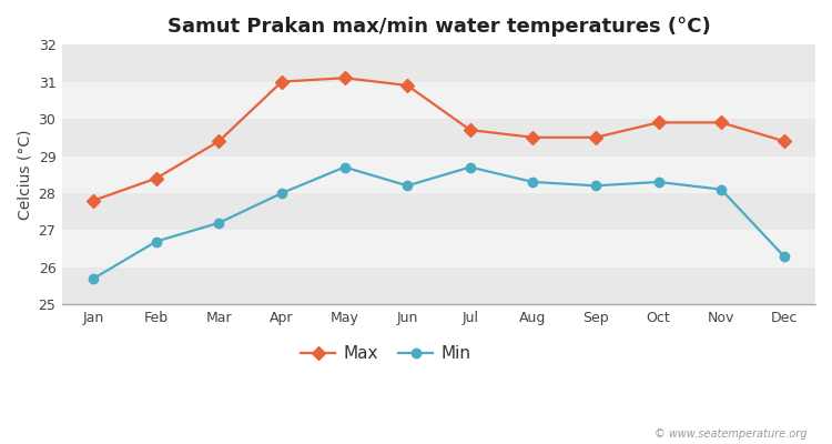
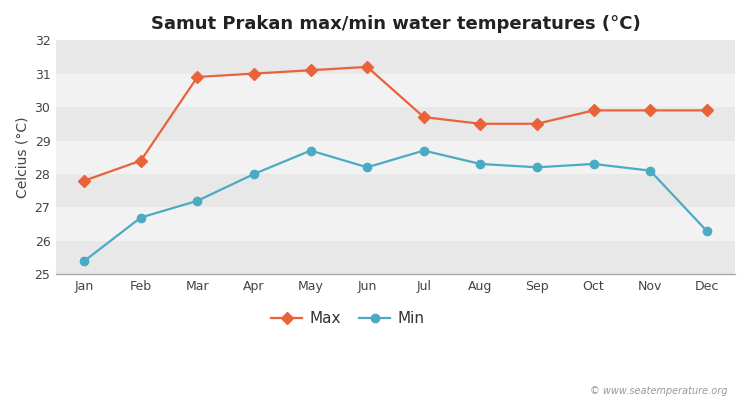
Min/Jan: 25.7 -> 25.4
Max/Mar: 29.4 -> 30.9
Max/Jun: 30.9 -> 31.2
Max/Dec: 29.4 -> 29.9
